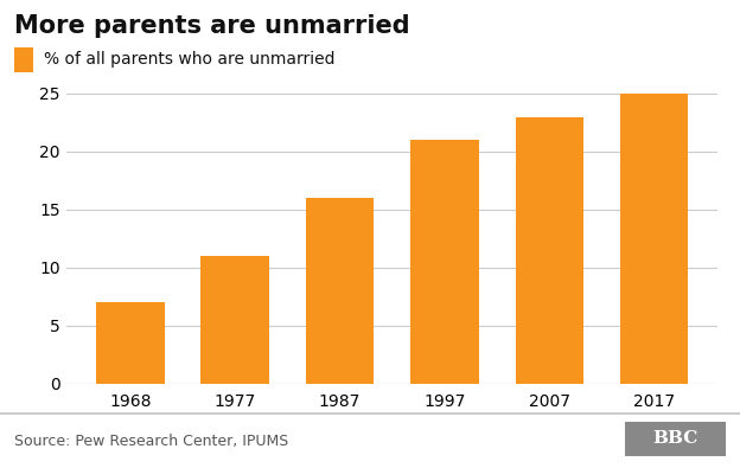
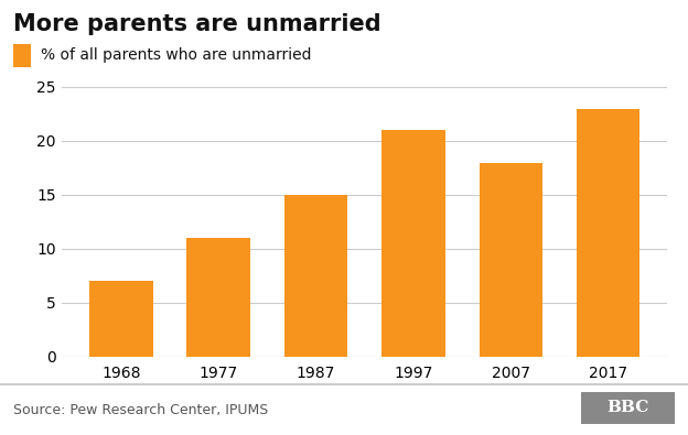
1987: 16 -> 15
2007: 23 -> 18
2017: 25 -> 23
